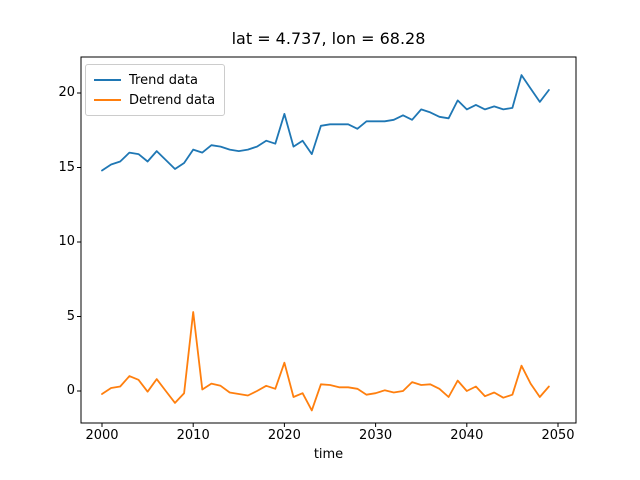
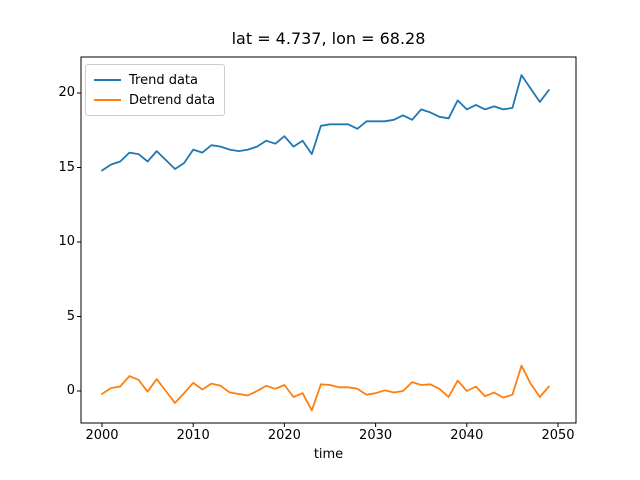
Detrend data/2010: 5.3 -> 0.6
Trend data/2020: 18.6 -> 17.1
Detrend data/2020: 1.9 -> 0.4
